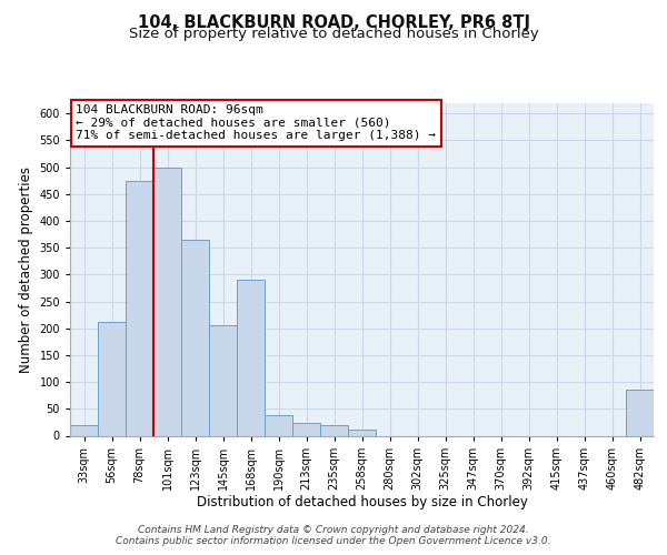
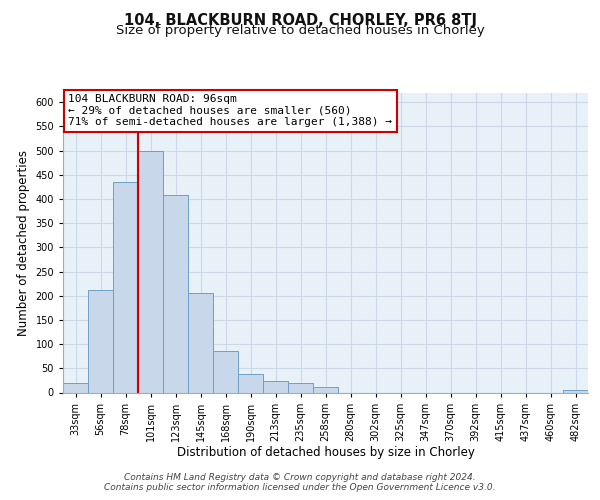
78sqm: 475 -> 435
123sqm: 365 -> 408
168sqm: 290 -> 85
482sqm: 85 -> 5
